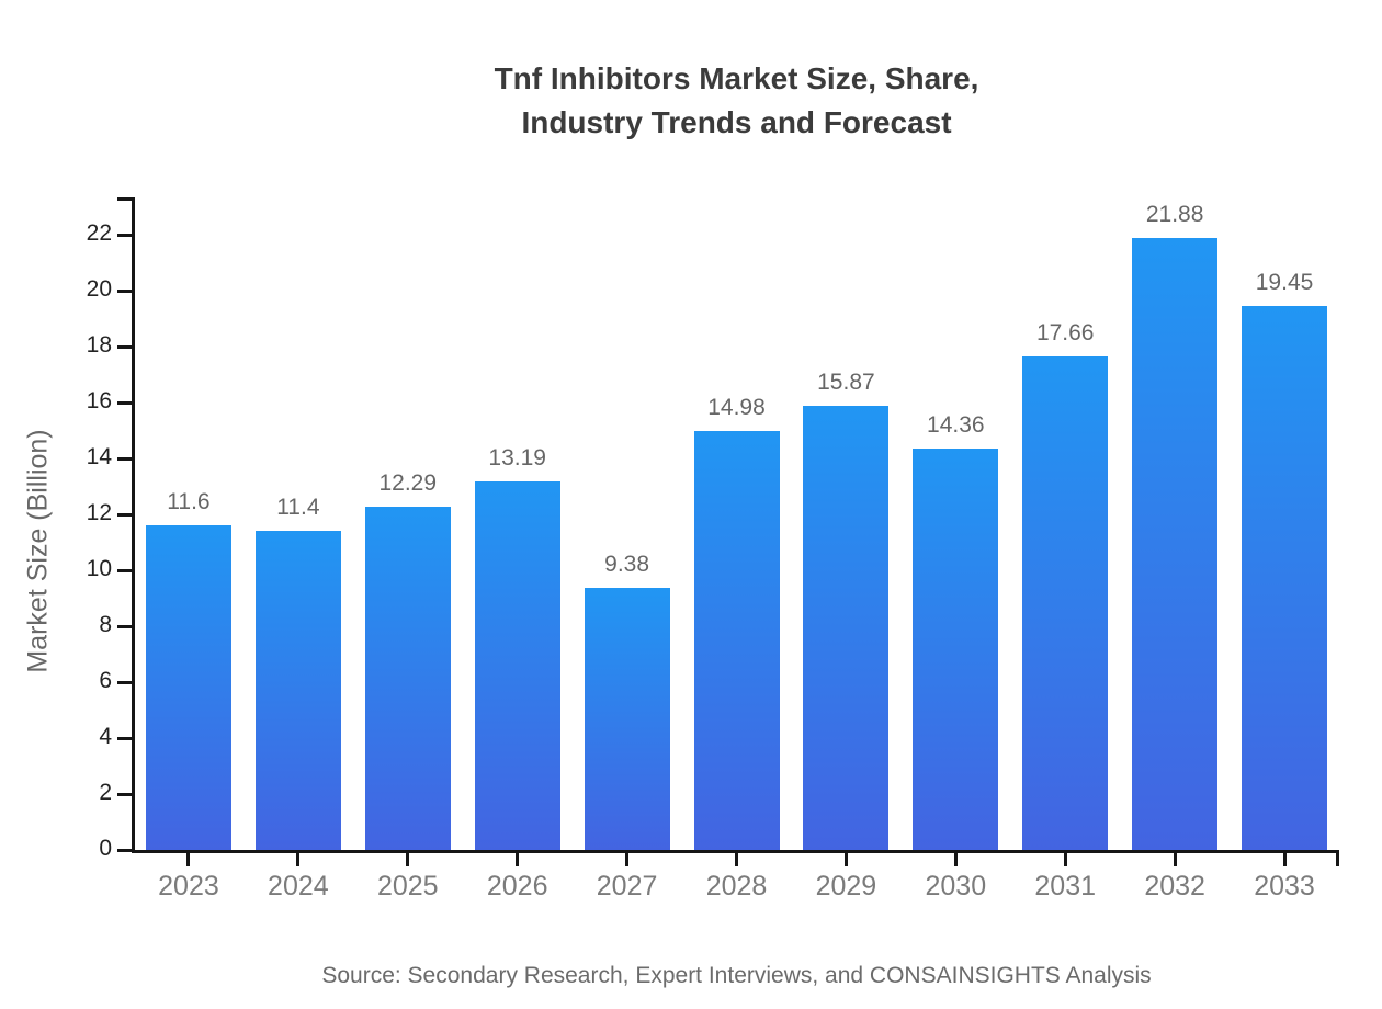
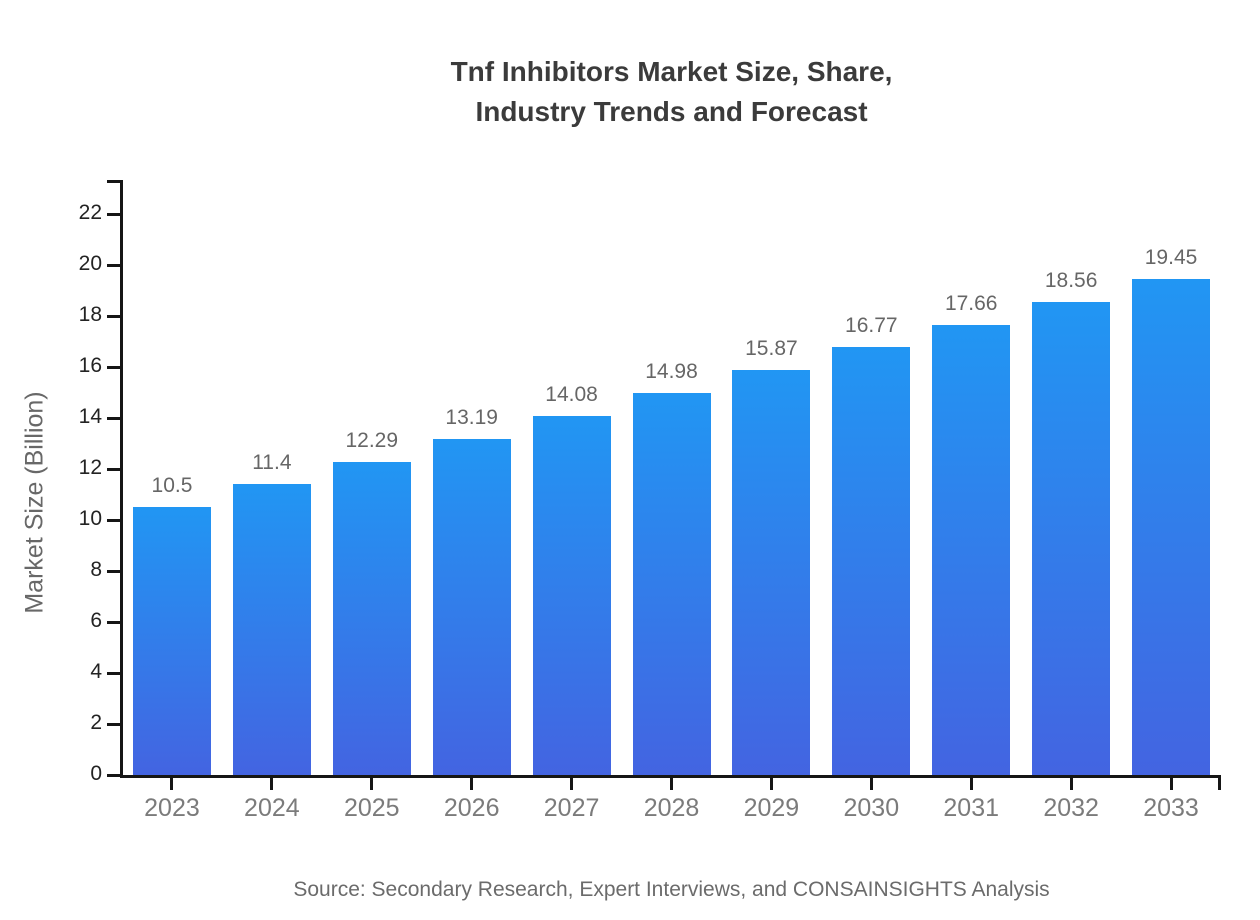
2023: 11.6 -> 10.5
2027: 9.38 -> 14.08
2030: 14.36 -> 16.77
2032: 21.88 -> 18.56
